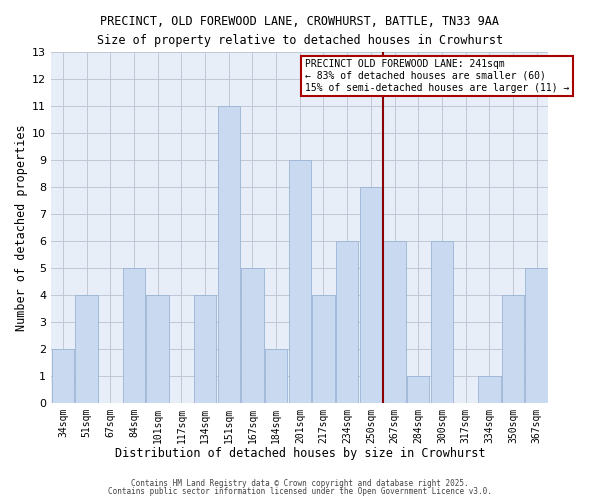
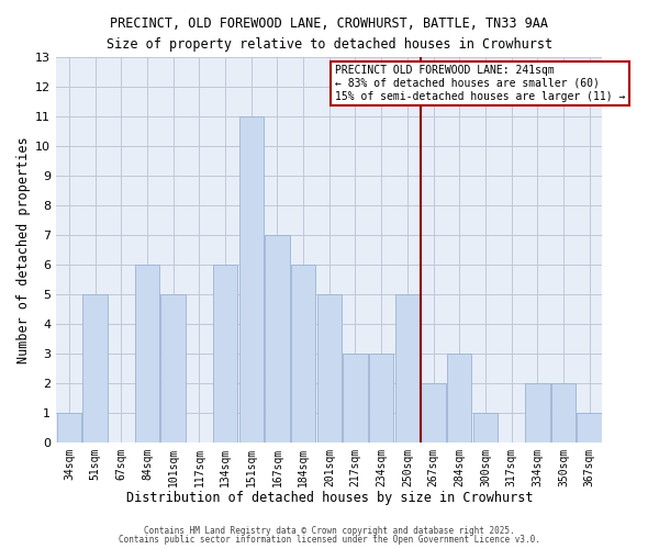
34sqm: 2 -> 1
51sqm: 4 -> 5
84sqm: 5 -> 6
101sqm: 4 -> 5
134sqm: 4 -> 6
167sqm: 5 -> 7
184sqm: 2 -> 6
201sqm: 9 -> 5
217sqm: 4 -> 3
234sqm: 6 -> 3
250sqm: 8 -> 5
267sqm: 6 -> 2
284sqm: 1 -> 3
300sqm: 6 -> 1
334sqm: 1 -> 2
350sqm: 4 -> 2
367sqm: 5 -> 1
